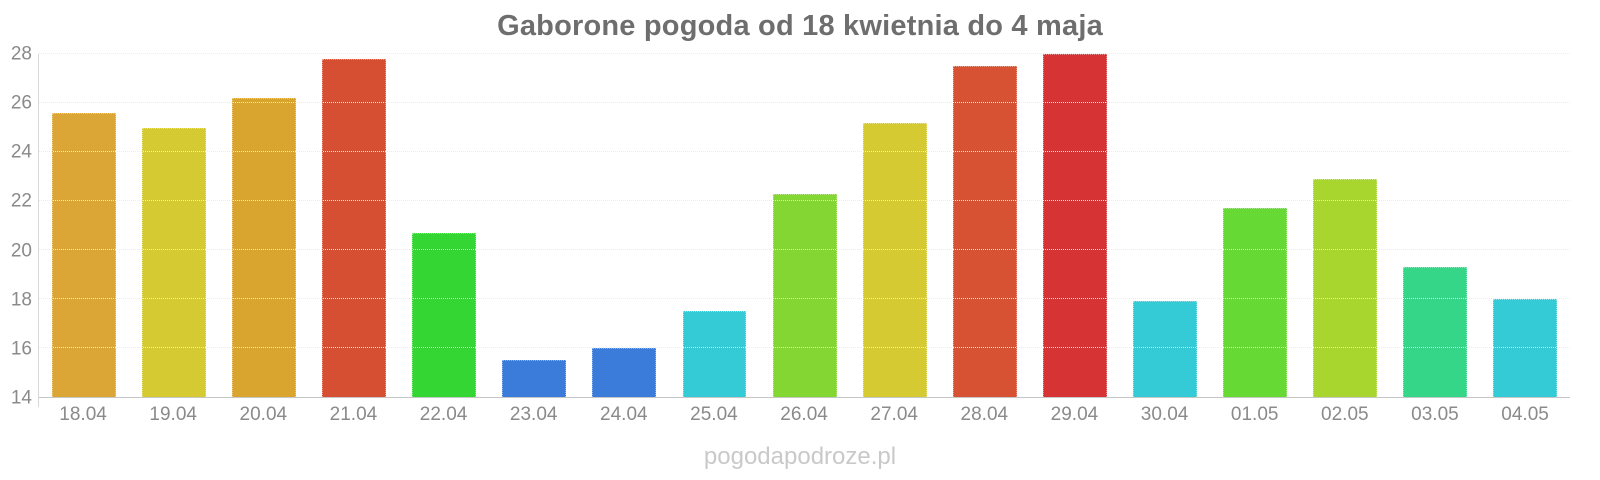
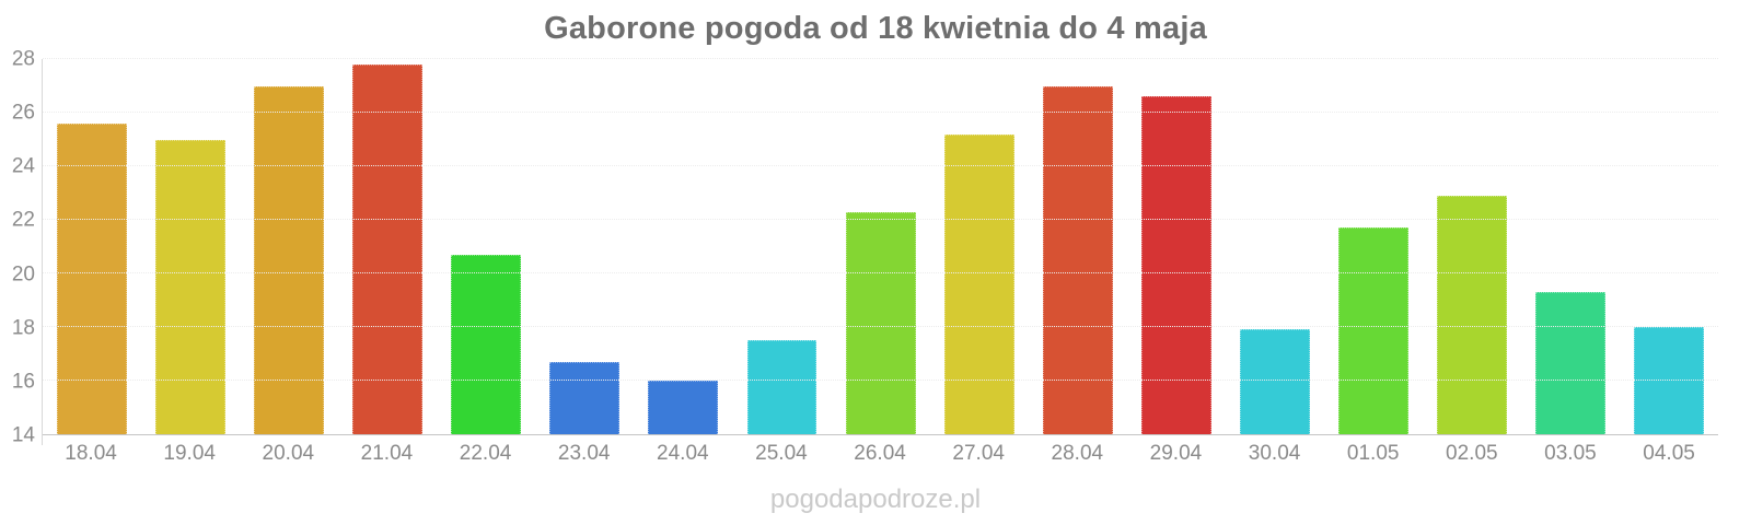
20.04: 26.2 -> 27.0
23.04: 15.5 -> 16.7
28.04: 27.5 -> 27.0
29.04: 28.0 -> 26.6
